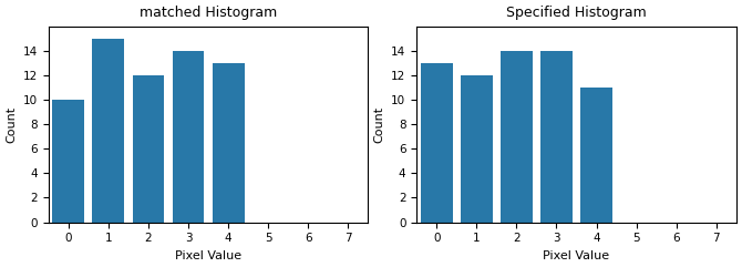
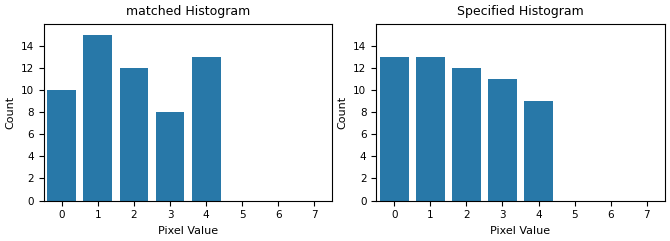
matched Histogram/3: 14 -> 8
Specified Histogram/1: 12 -> 13
Specified Histogram/2: 14 -> 12
Specified Histogram/3: 14 -> 11
Specified Histogram/4: 11 -> 9
